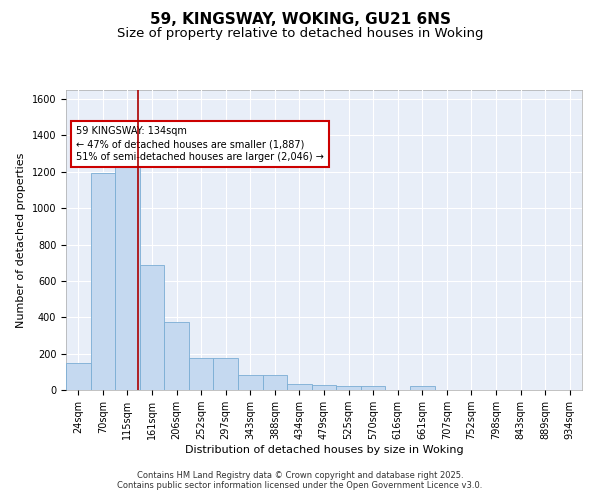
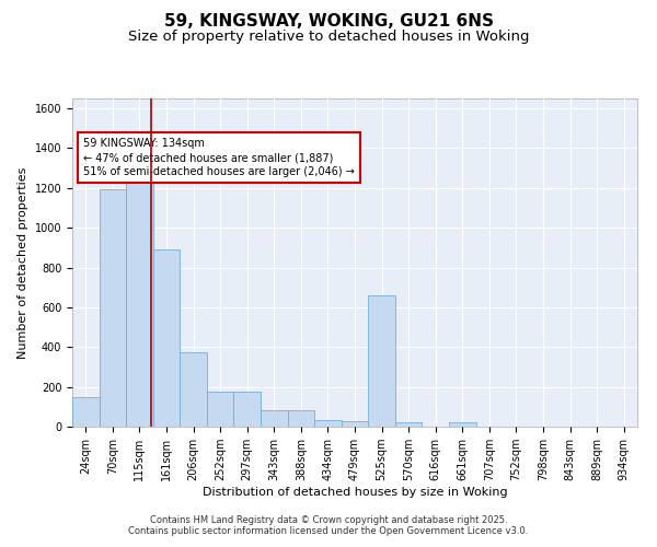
161sqm: 690 -> 890
525sqm: 20 -> 660
